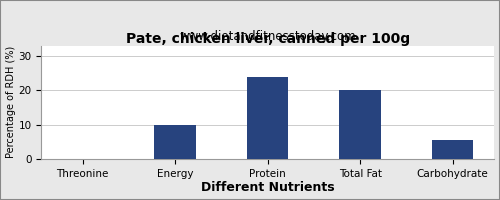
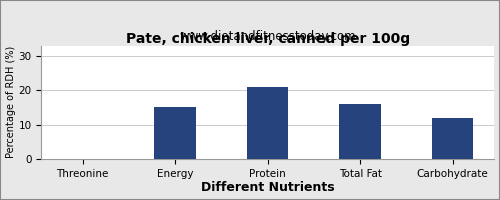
Energy: 10.0 -> 15.0
Protein: 24.0 -> 21.0
Total Fat: 20.0 -> 16.0
Carbohydrate: 5.5 -> 12.0
